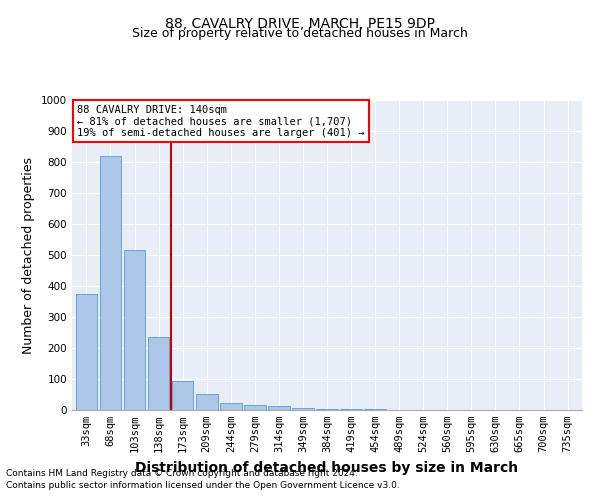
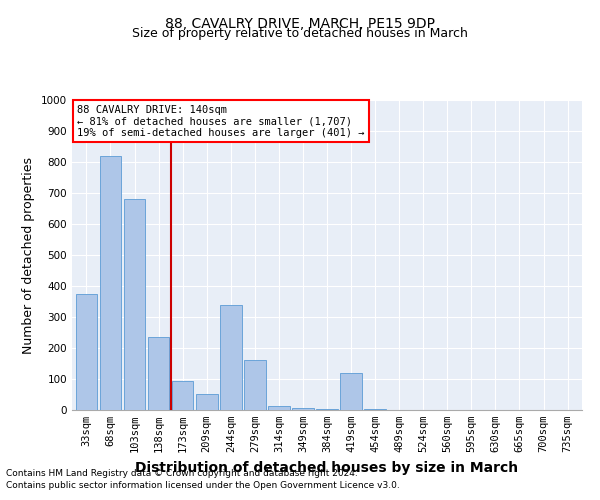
103sqm: 515 -> 680
244sqm: 22 -> 340
279sqm: 17 -> 160
419sqm: 3 -> 120
